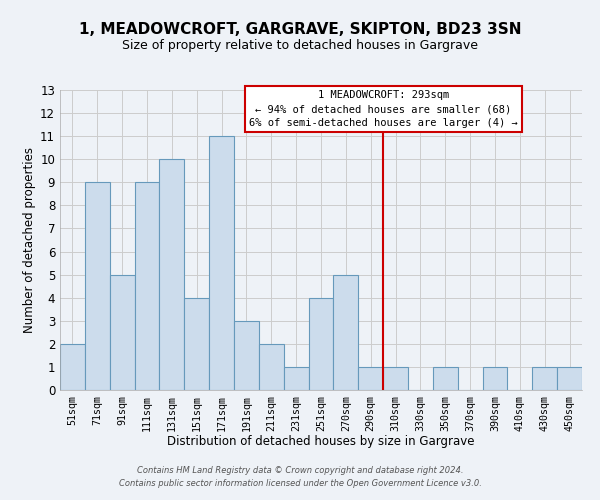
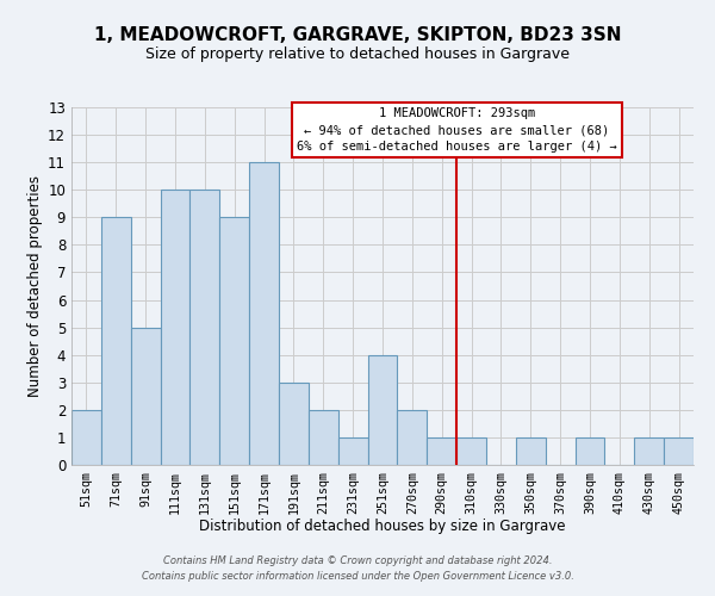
111sqm: 9 -> 10
151sqm: 4 -> 9
270sqm: 5 -> 2
